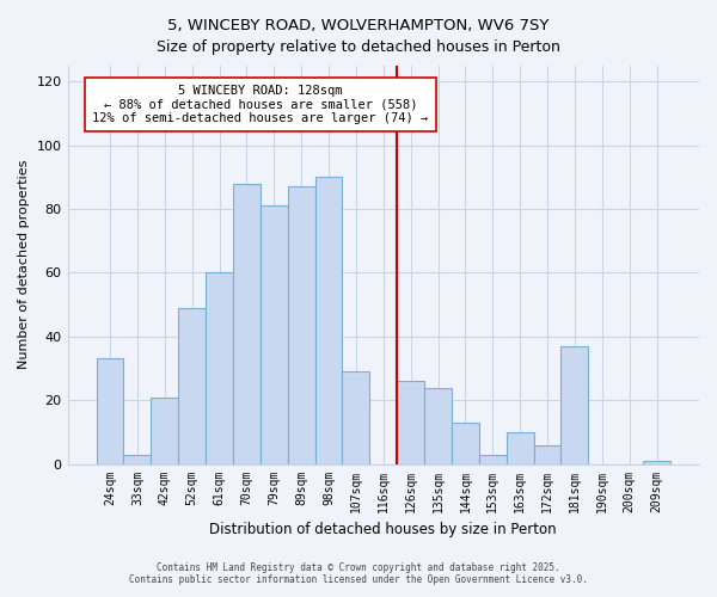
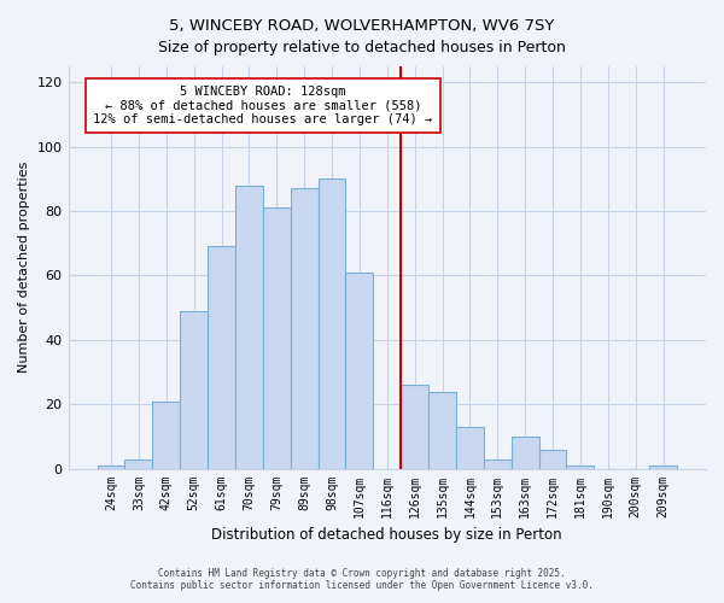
24sqm: 33 -> 1
61sqm: 60 -> 69
107sqm: 29 -> 61
181sqm: 37 -> 1
